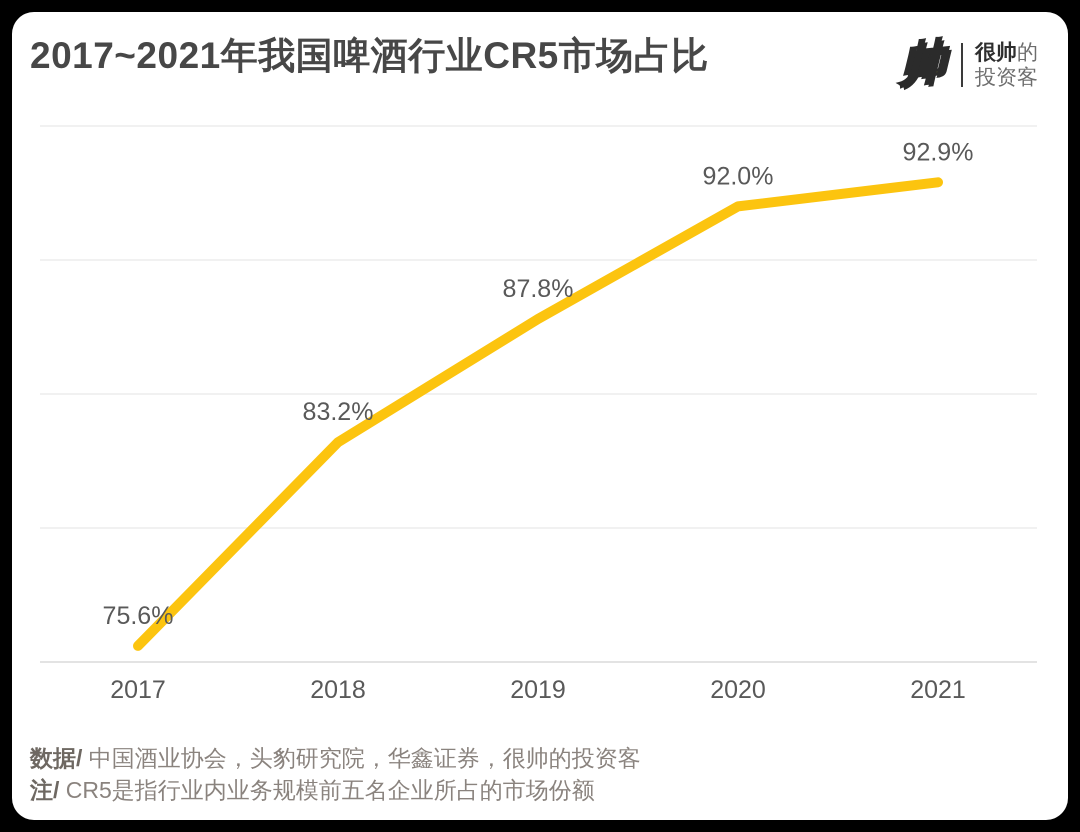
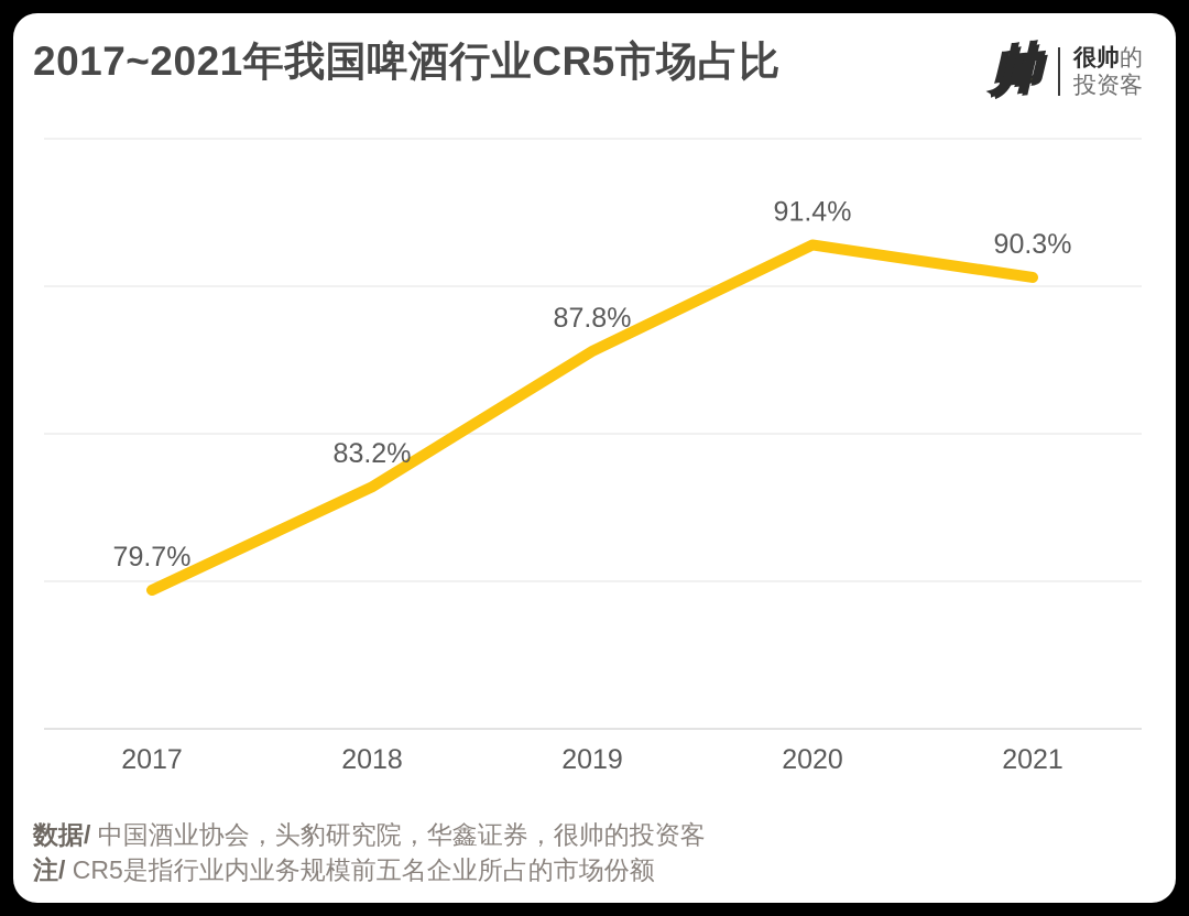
2017: 75.6% -> 79.7%
2020: 92.0% -> 91.4%
2021: 92.9% -> 90.3%
